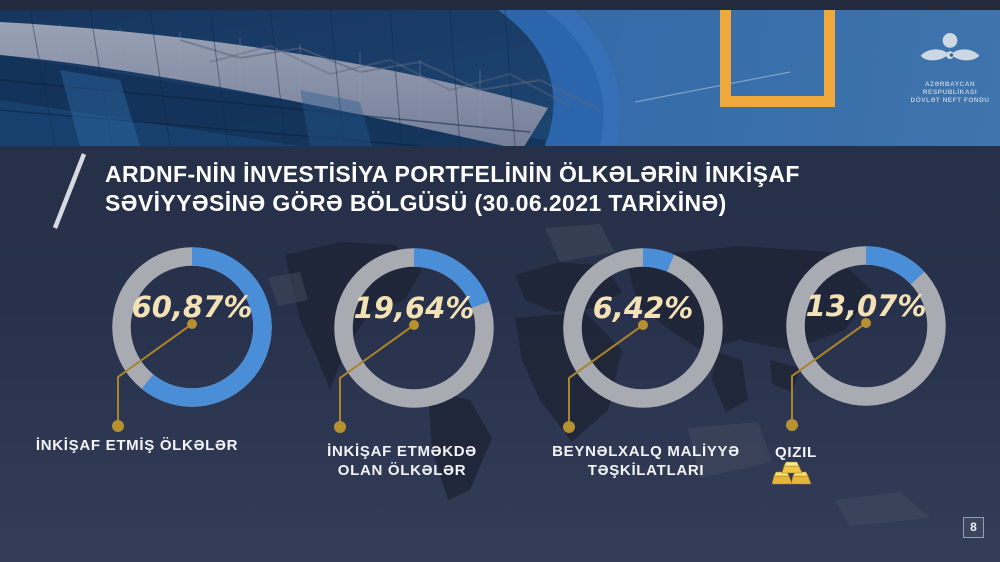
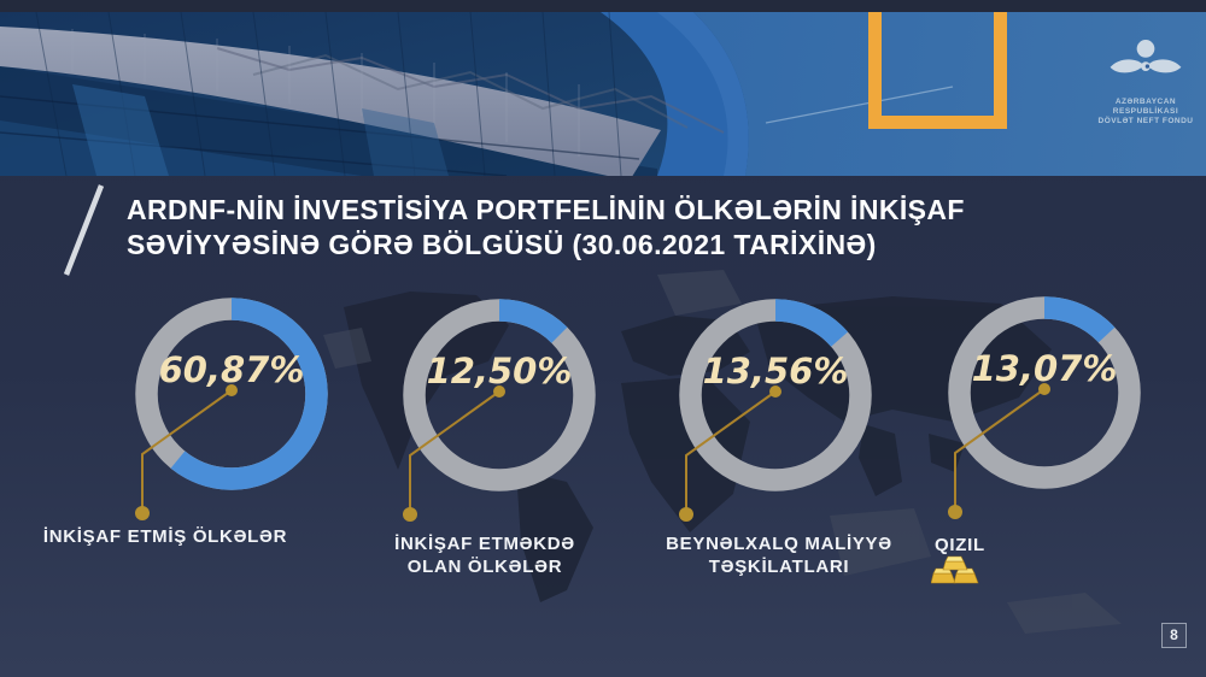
İNKİŞAF ETMƏKDƏ OLAN ÖLKƏLƏR: 19,64% -> 12,50%
BEYNƏLXALQ MALİYYƏ TƏŞKİLATLARI: 6,42% -> 13,56%
